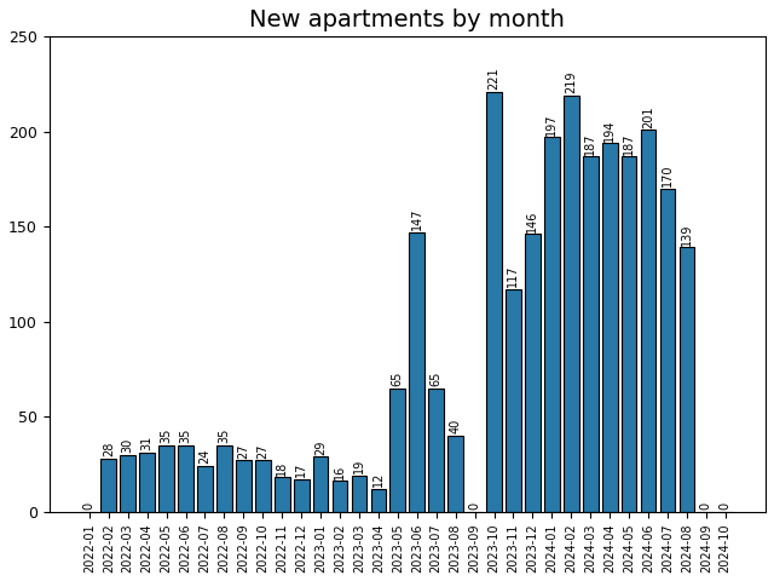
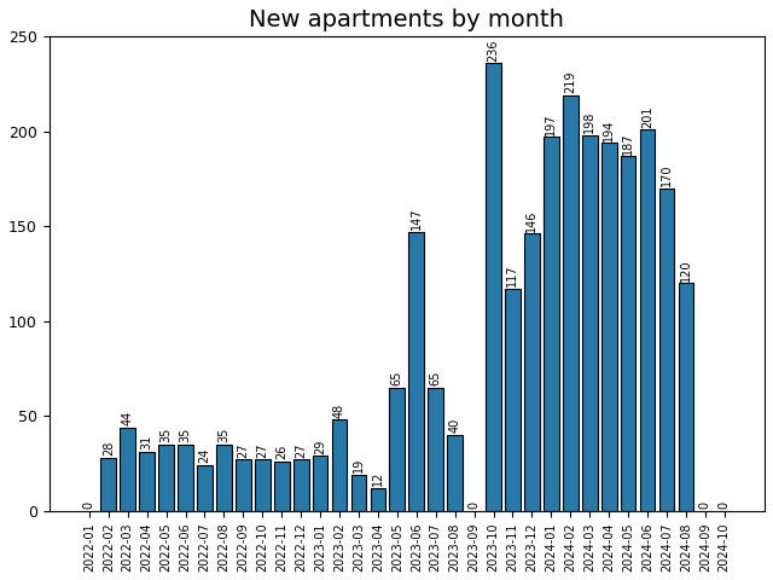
2022-03: 30 -> 44
2022-11: 18 -> 26
2022-12: 17 -> 27
2023-02: 16 -> 48
2023-10: 221 -> 236
2024-03: 187 -> 198
2024-08: 139 -> 120
